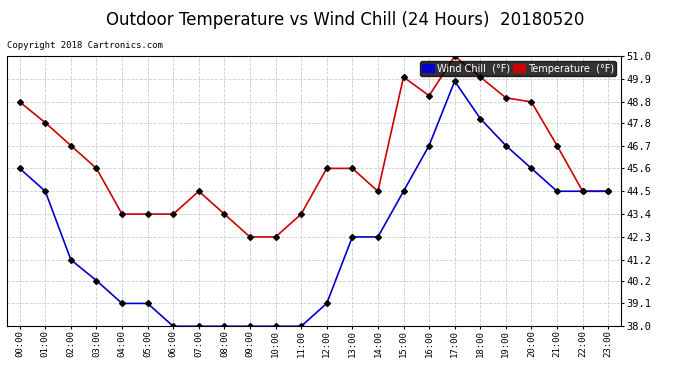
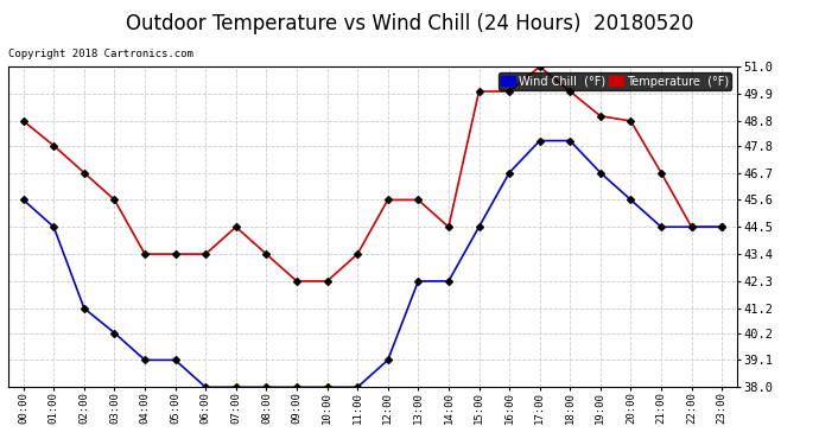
Temperature (°F)/16:00: 49.1 -> 50.0
Wind Chill (°F)/17:00: 49.8 -> 48.0
